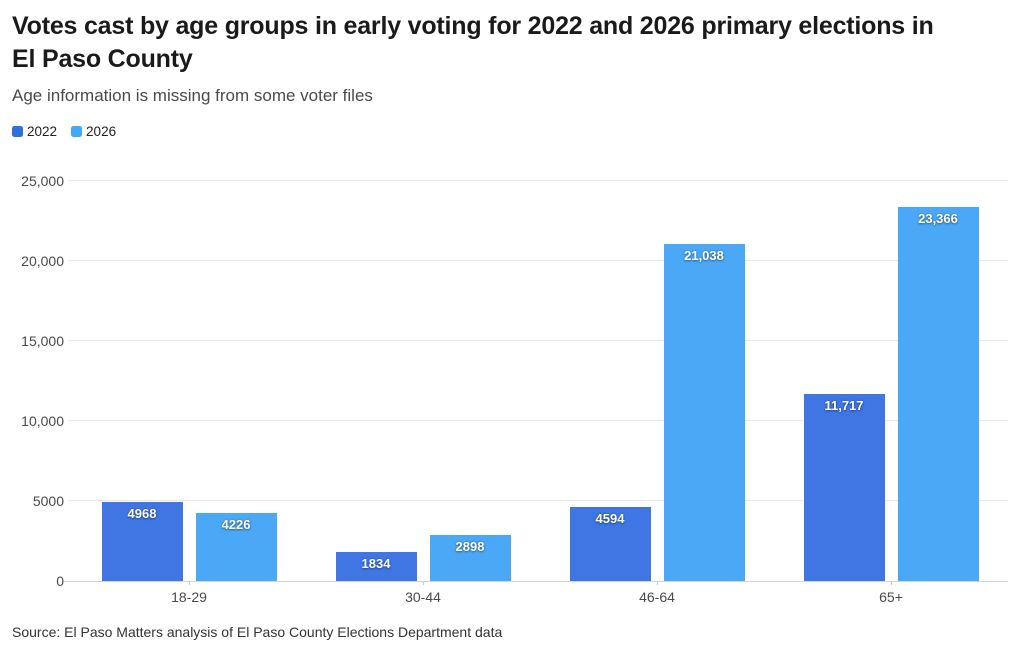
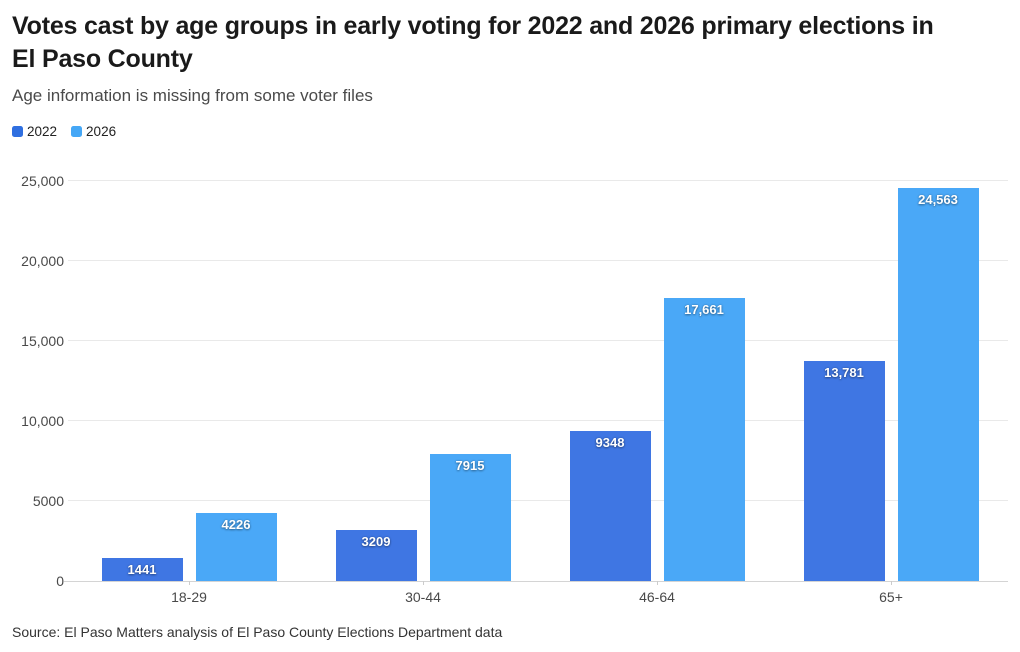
2022/18-29: 4968 -> 1441
2022/30-44: 1834 -> 3209
2026/30-44: 2898 -> 7915
2022/46-64: 4594 -> 9348
2026/46-64: 21,038 -> 17,661
2022/65+: 11,717 -> 13,781
2026/65+: 23,366 -> 24,563
